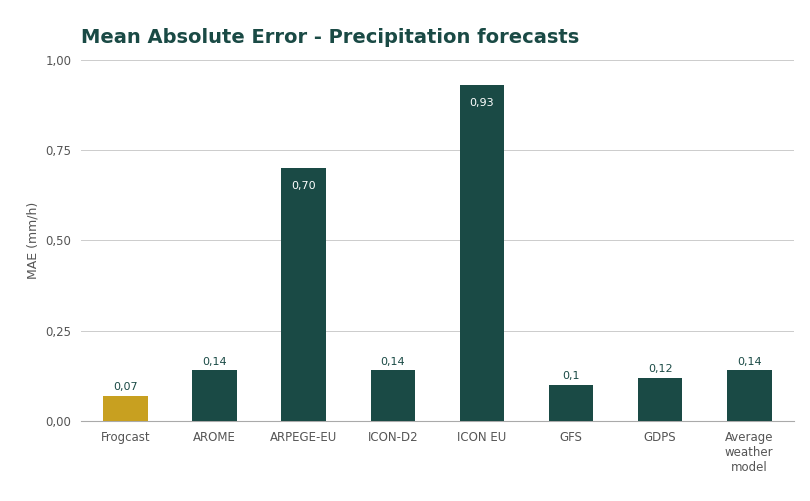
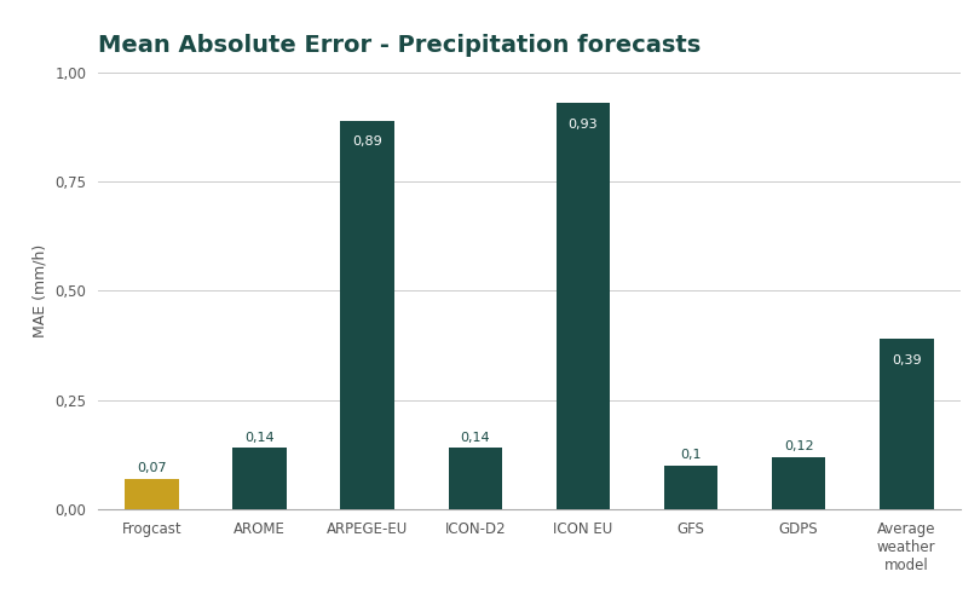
ARPEGE-EU: 0,70 -> 0,89
Average weather model: 0,14 -> 0,39
